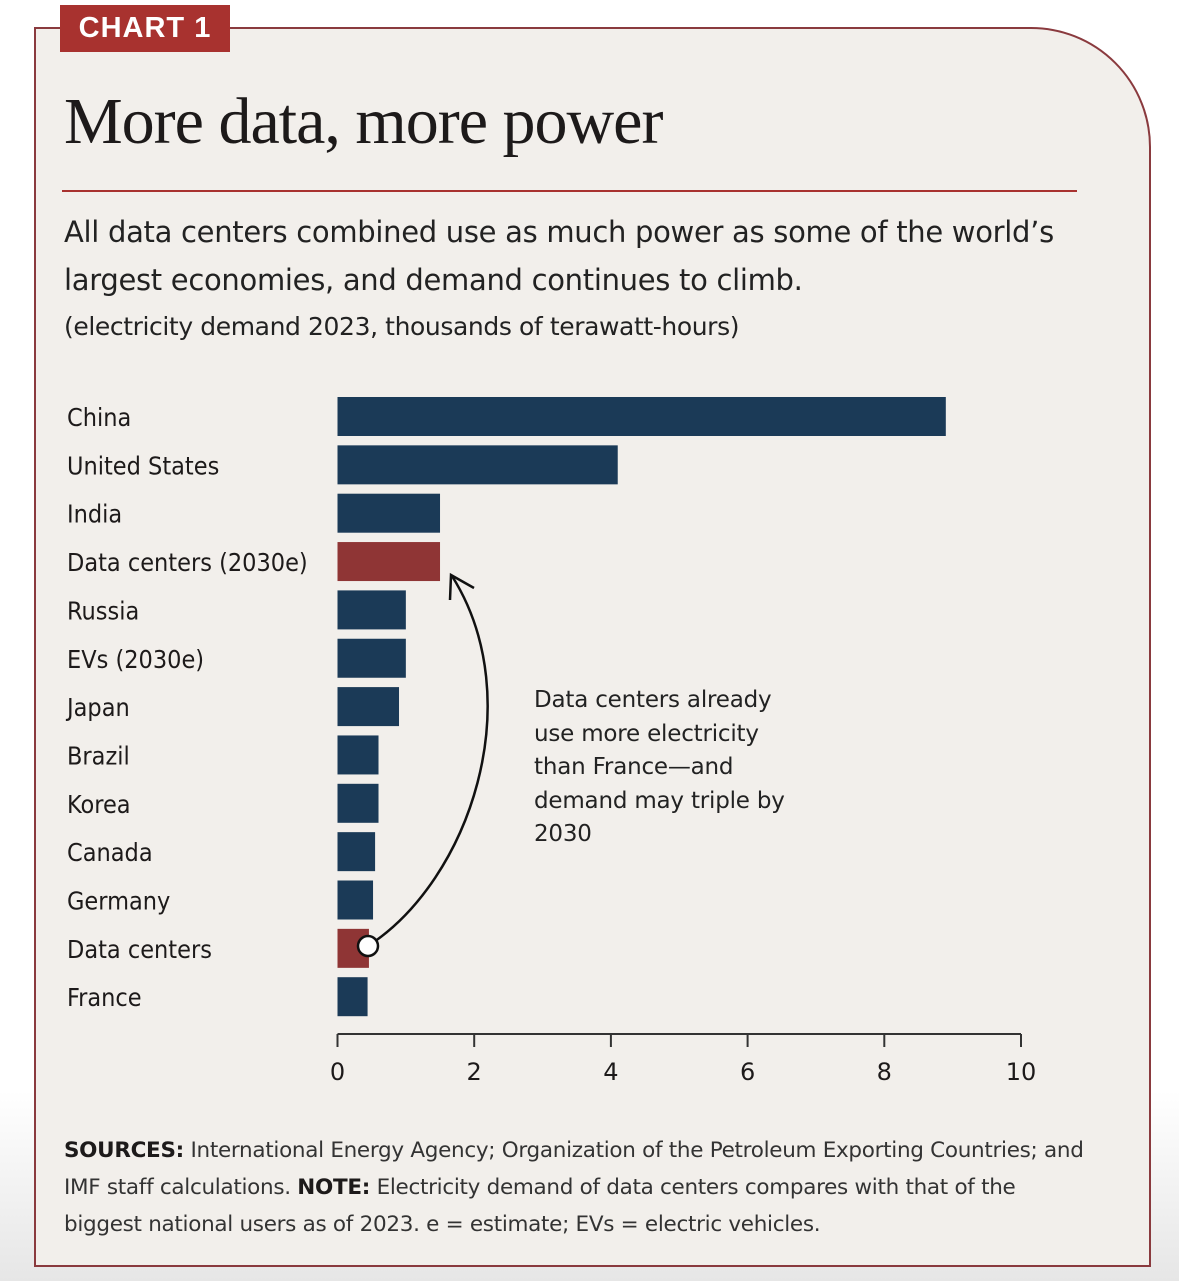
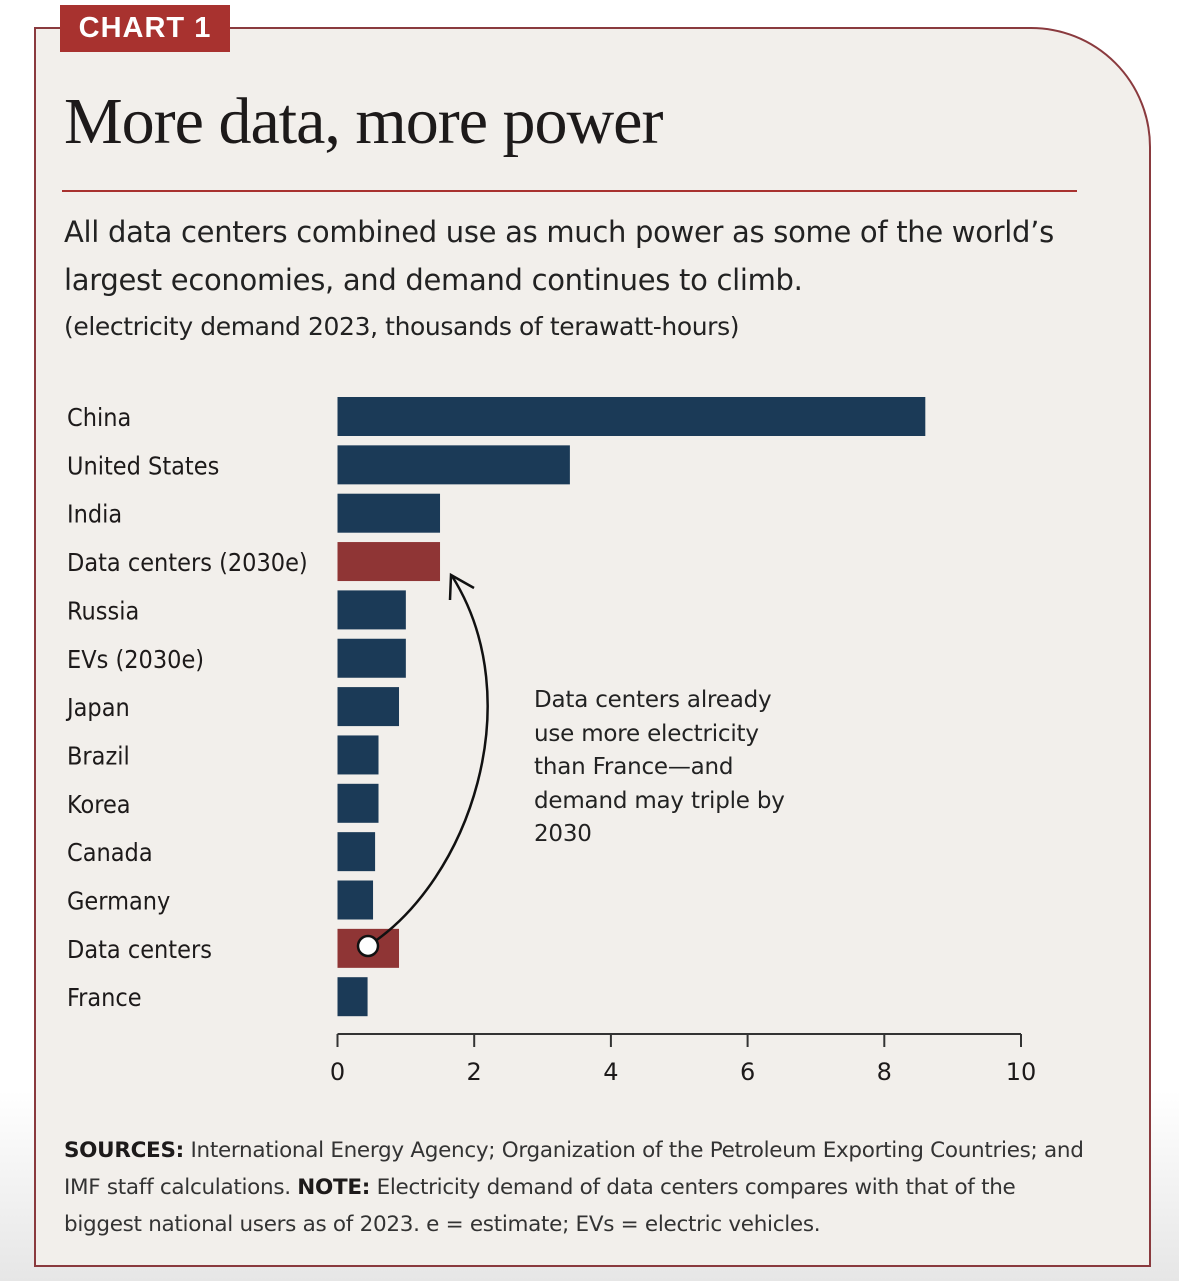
China: 8.9 -> 8.6
United States: 4.1 -> 3.4
Data centers: 0.5 -> 0.9
